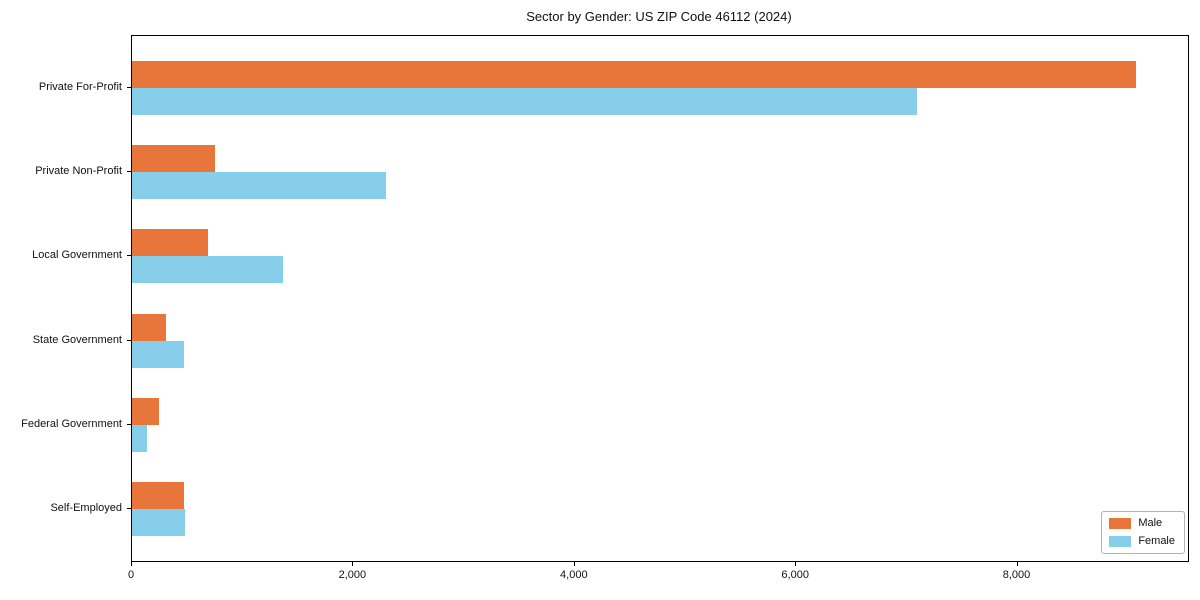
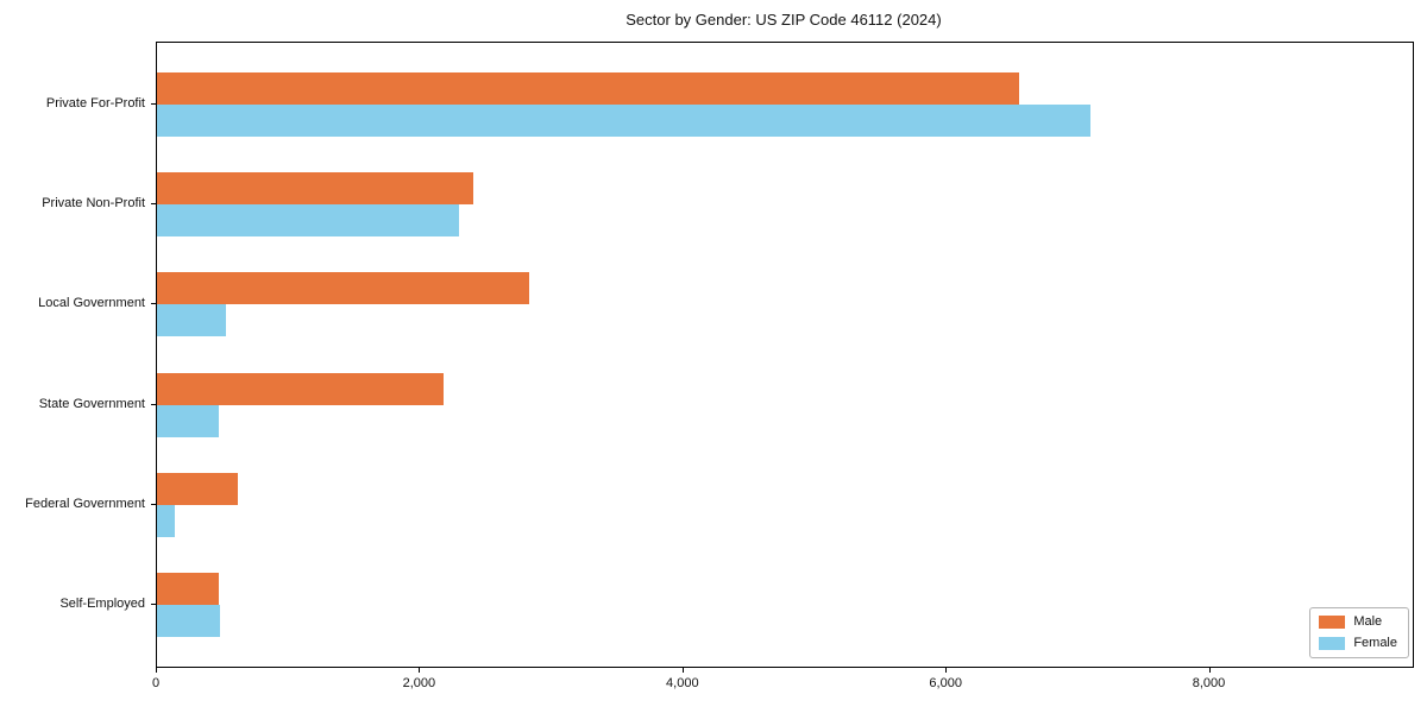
Male/Private For-Profit: 9070 -> 6550
Male/Private Non-Profit: 750 -> 2400
Male/Local Government: 680 -> 2830
Female/Local Government: 1360 -> 520
Male/State Government: 300 -> 2180
Male/Federal Government: 240 -> 610
